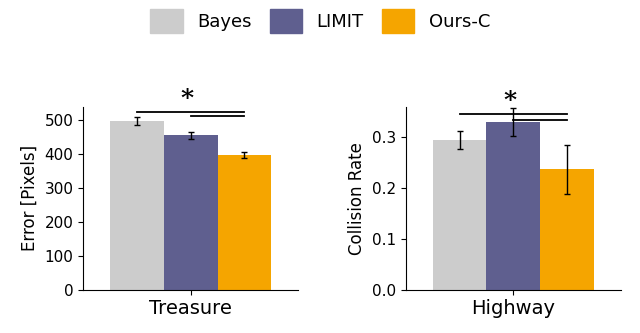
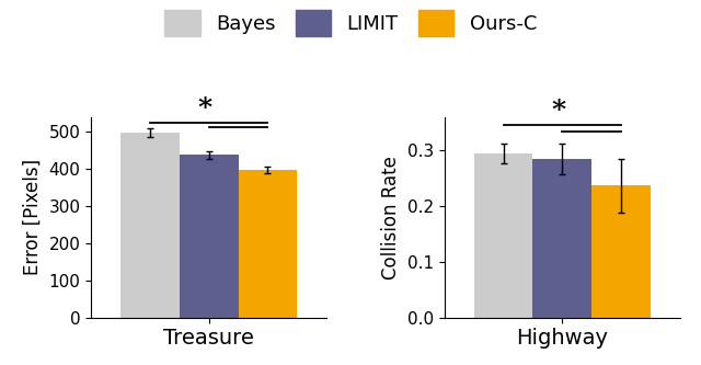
Treasure: 455 -> 437
Highway: 0.330 -> 0.284
